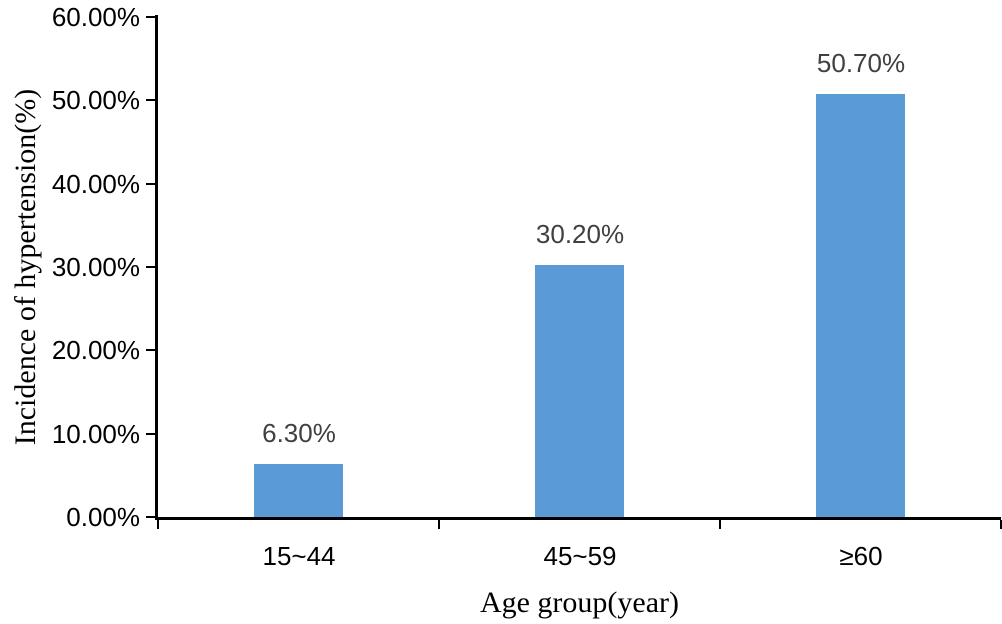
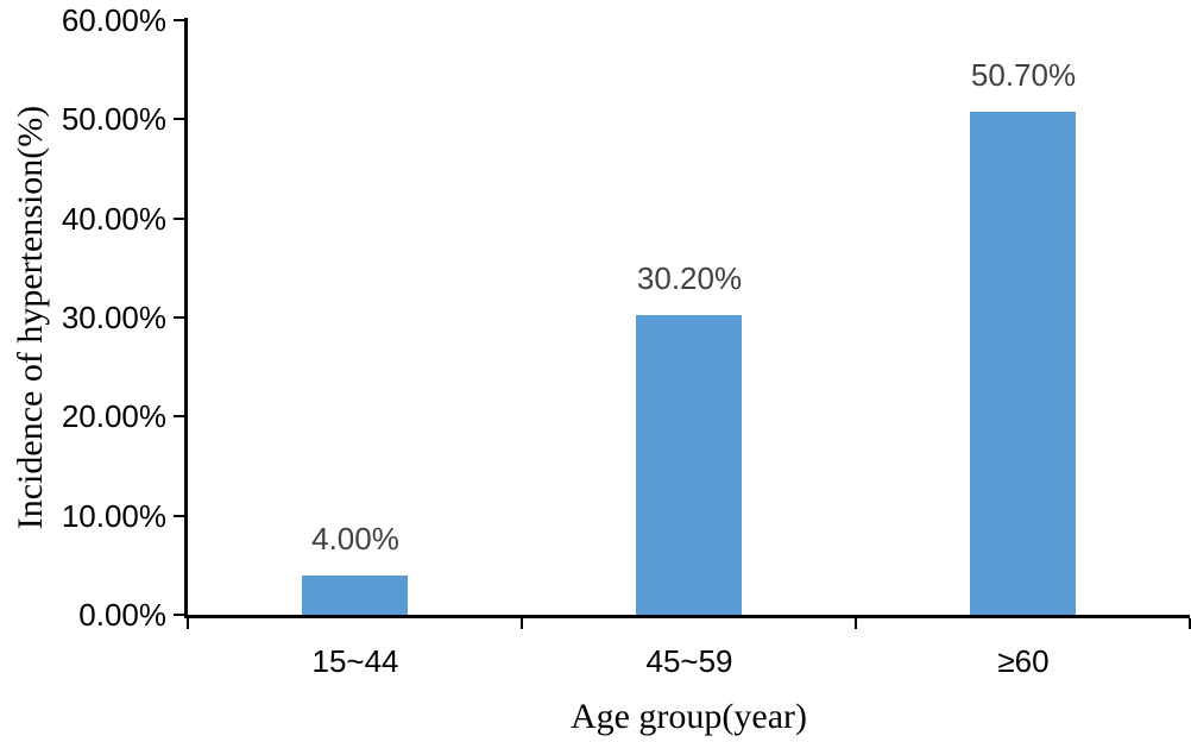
15~44: 6.30% -> 4.00%
